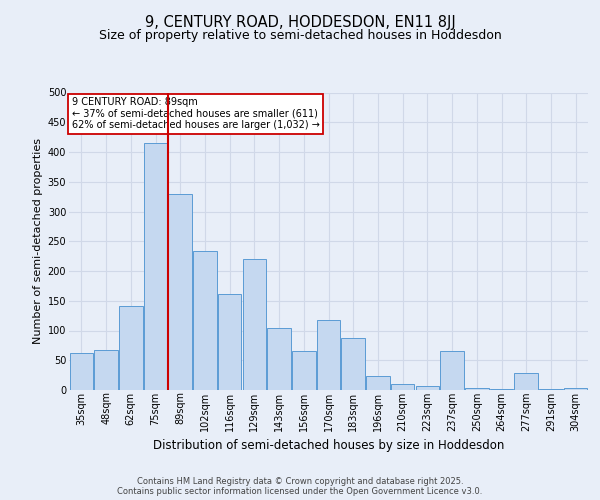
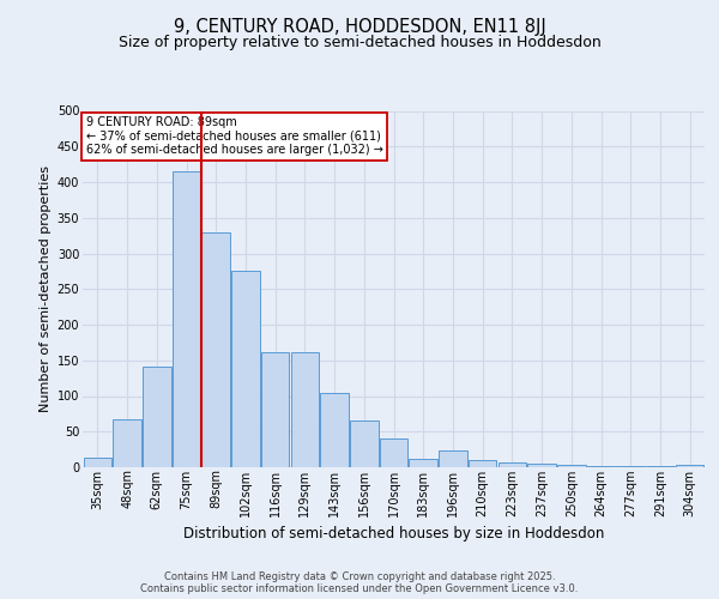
35sqm: 62 -> 14
102sqm: 234 -> 276
129sqm: 220 -> 162
170sqm: 118 -> 40
183sqm: 88 -> 12
237sqm: 66 -> 5
277sqm: 28 -> 1
